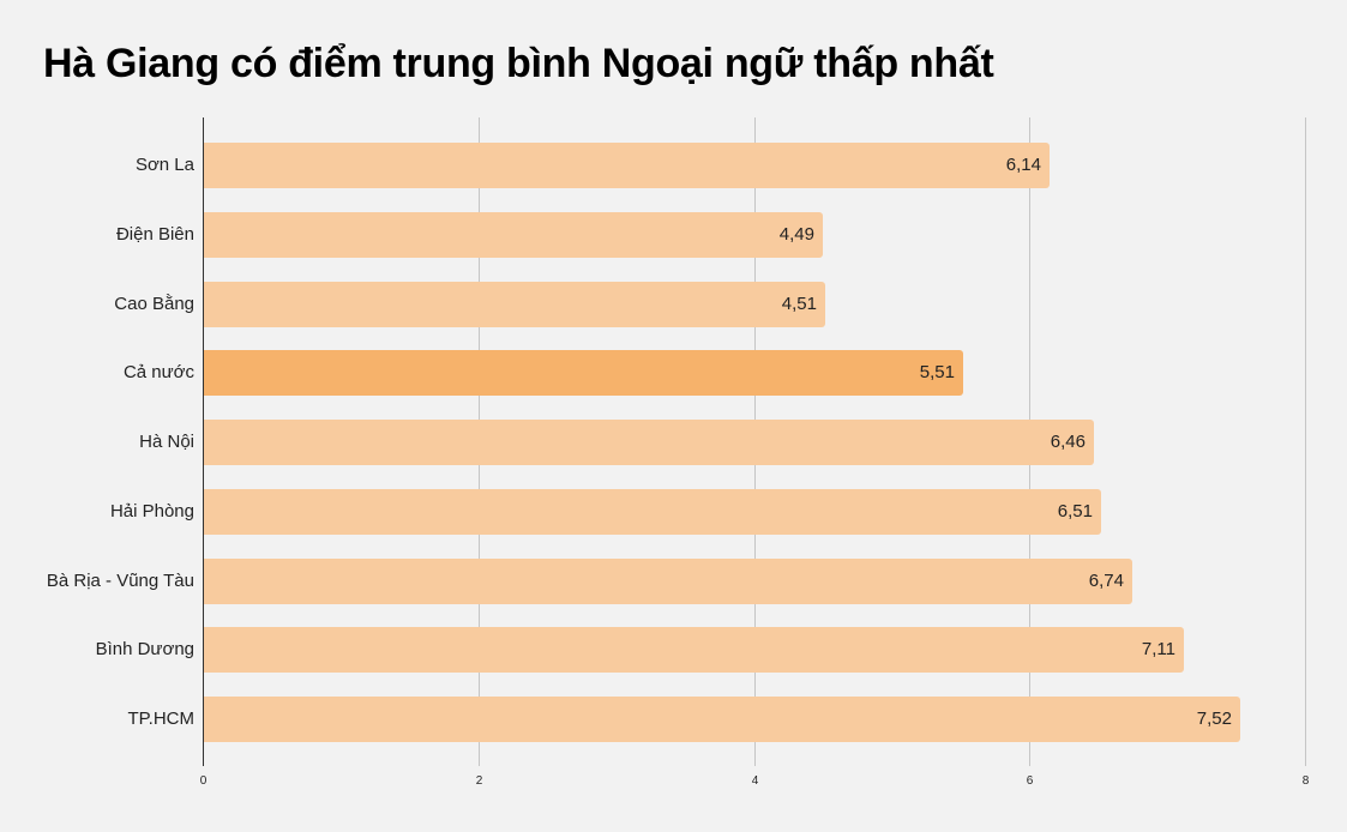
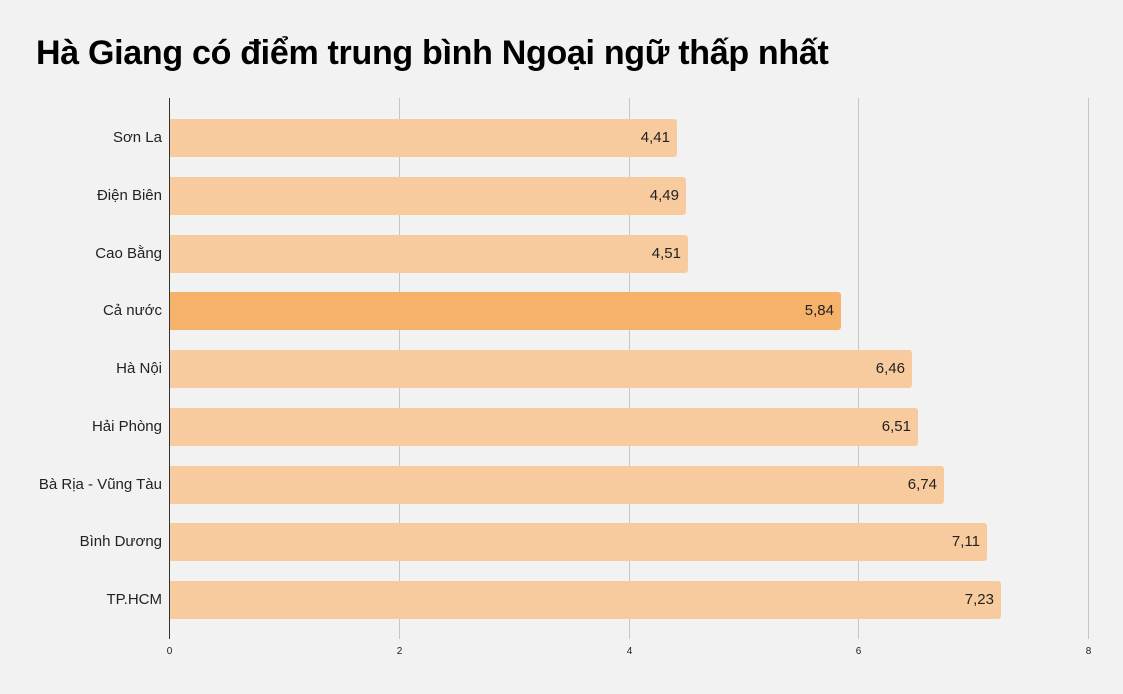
Sơn La: 6,14 -> 4,41
Cả nước: 5,51 -> 5,84
TP.HCM: 7,52 -> 7,23
